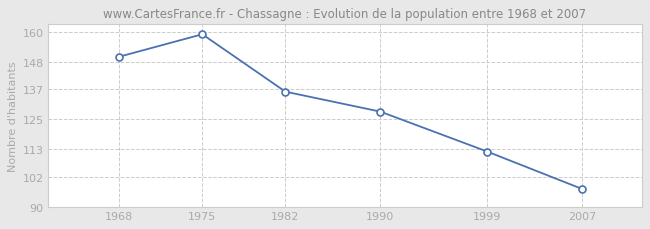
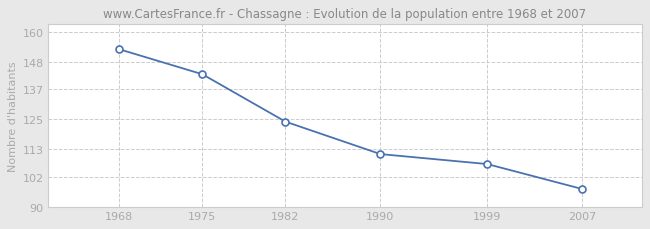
1968: 150 -> 153
1975: 159 -> 143
1982: 136 -> 124
1990: 128 -> 111
1999: 112 -> 107
